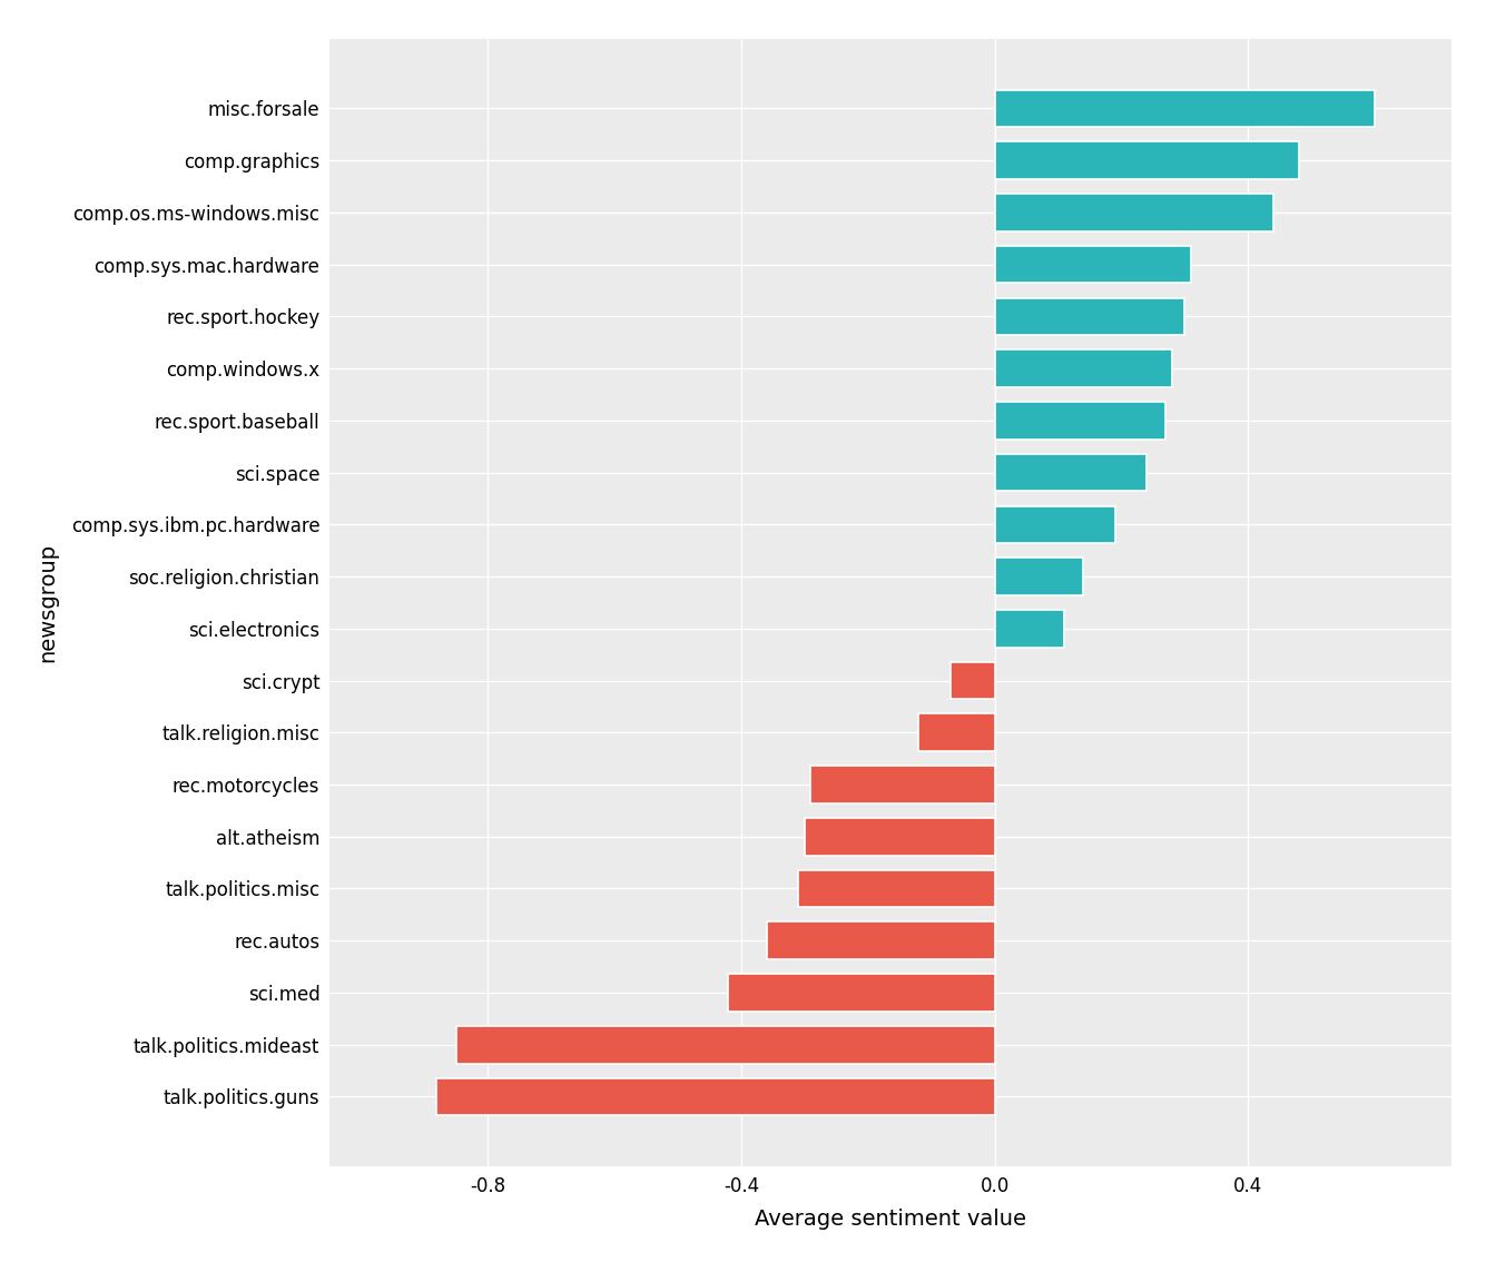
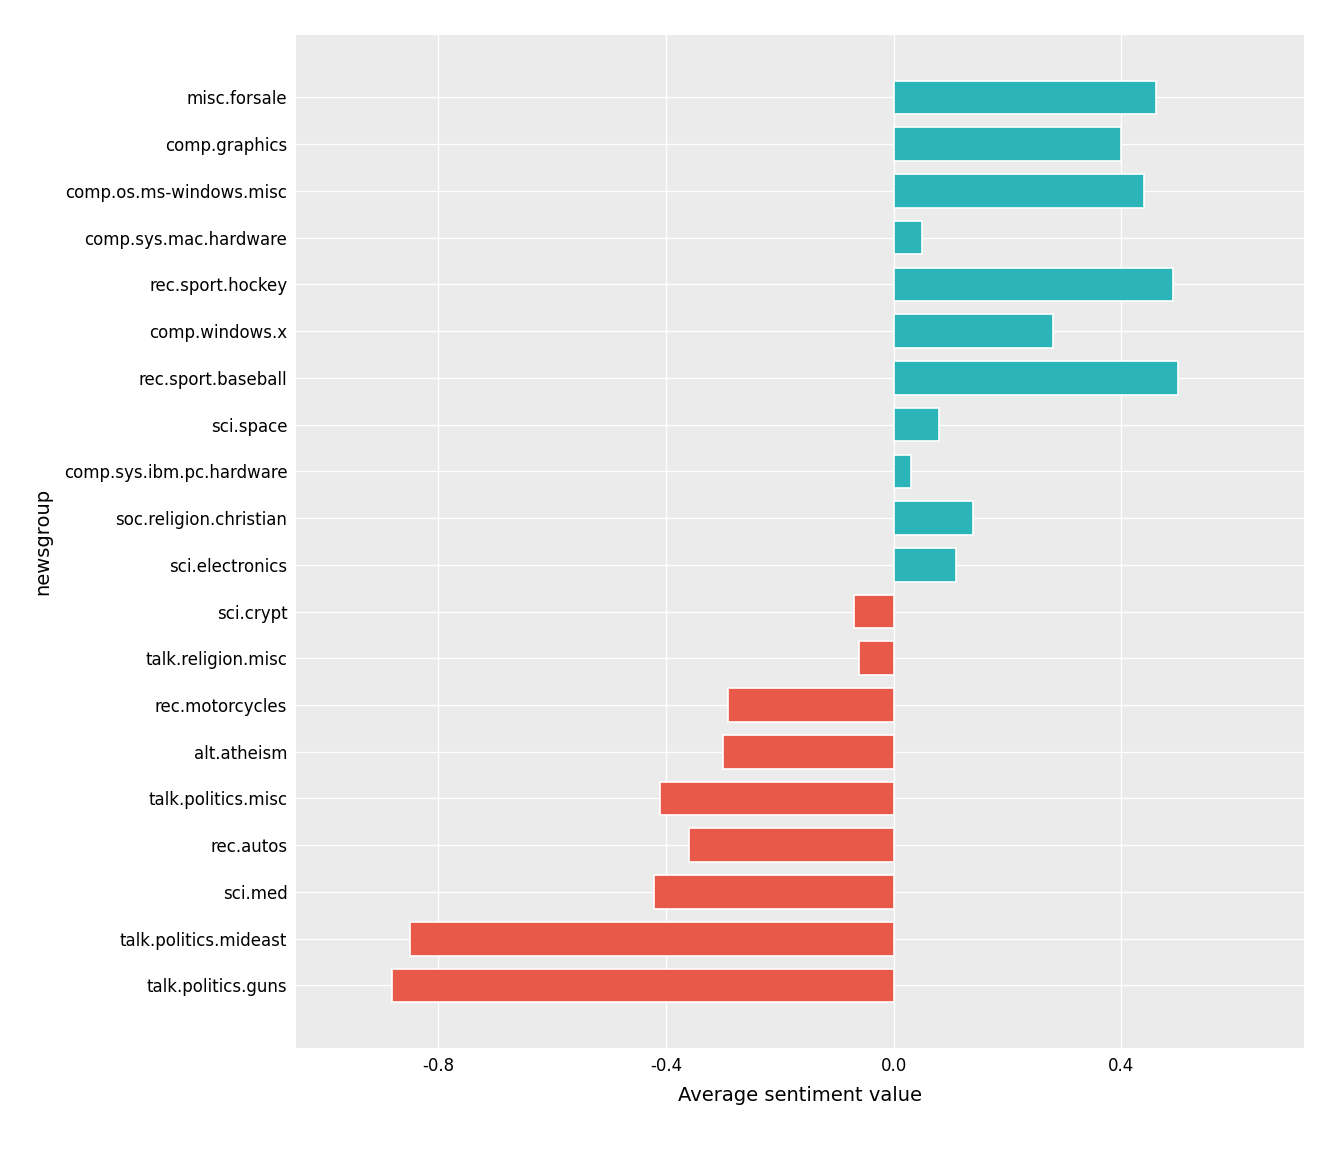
misc.forsale: 0.60 -> 0.46
comp.graphics: 0.48 -> 0.40
comp.sys.mac.hardware: 0.31 -> 0.05
rec.sport.hockey: 0.30 -> 0.49
rec.sport.baseball: 0.27 -> 0.50
sci.space: 0.24 -> 0.08
comp.sys.ibm.pc.hardware: 0.19 -> 0.03
talk.religion.misc: -0.12 -> -0.06
talk.politics.misc: -0.31 -> -0.41
